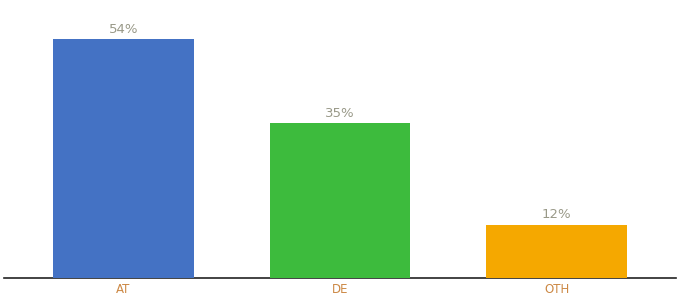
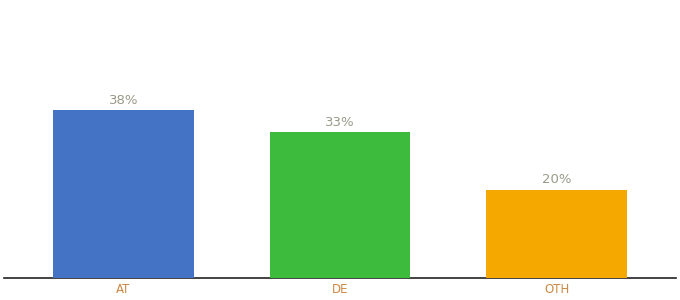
AT: 54% -> 38%
DE: 35% -> 33%
OTH: 12% -> 20%
